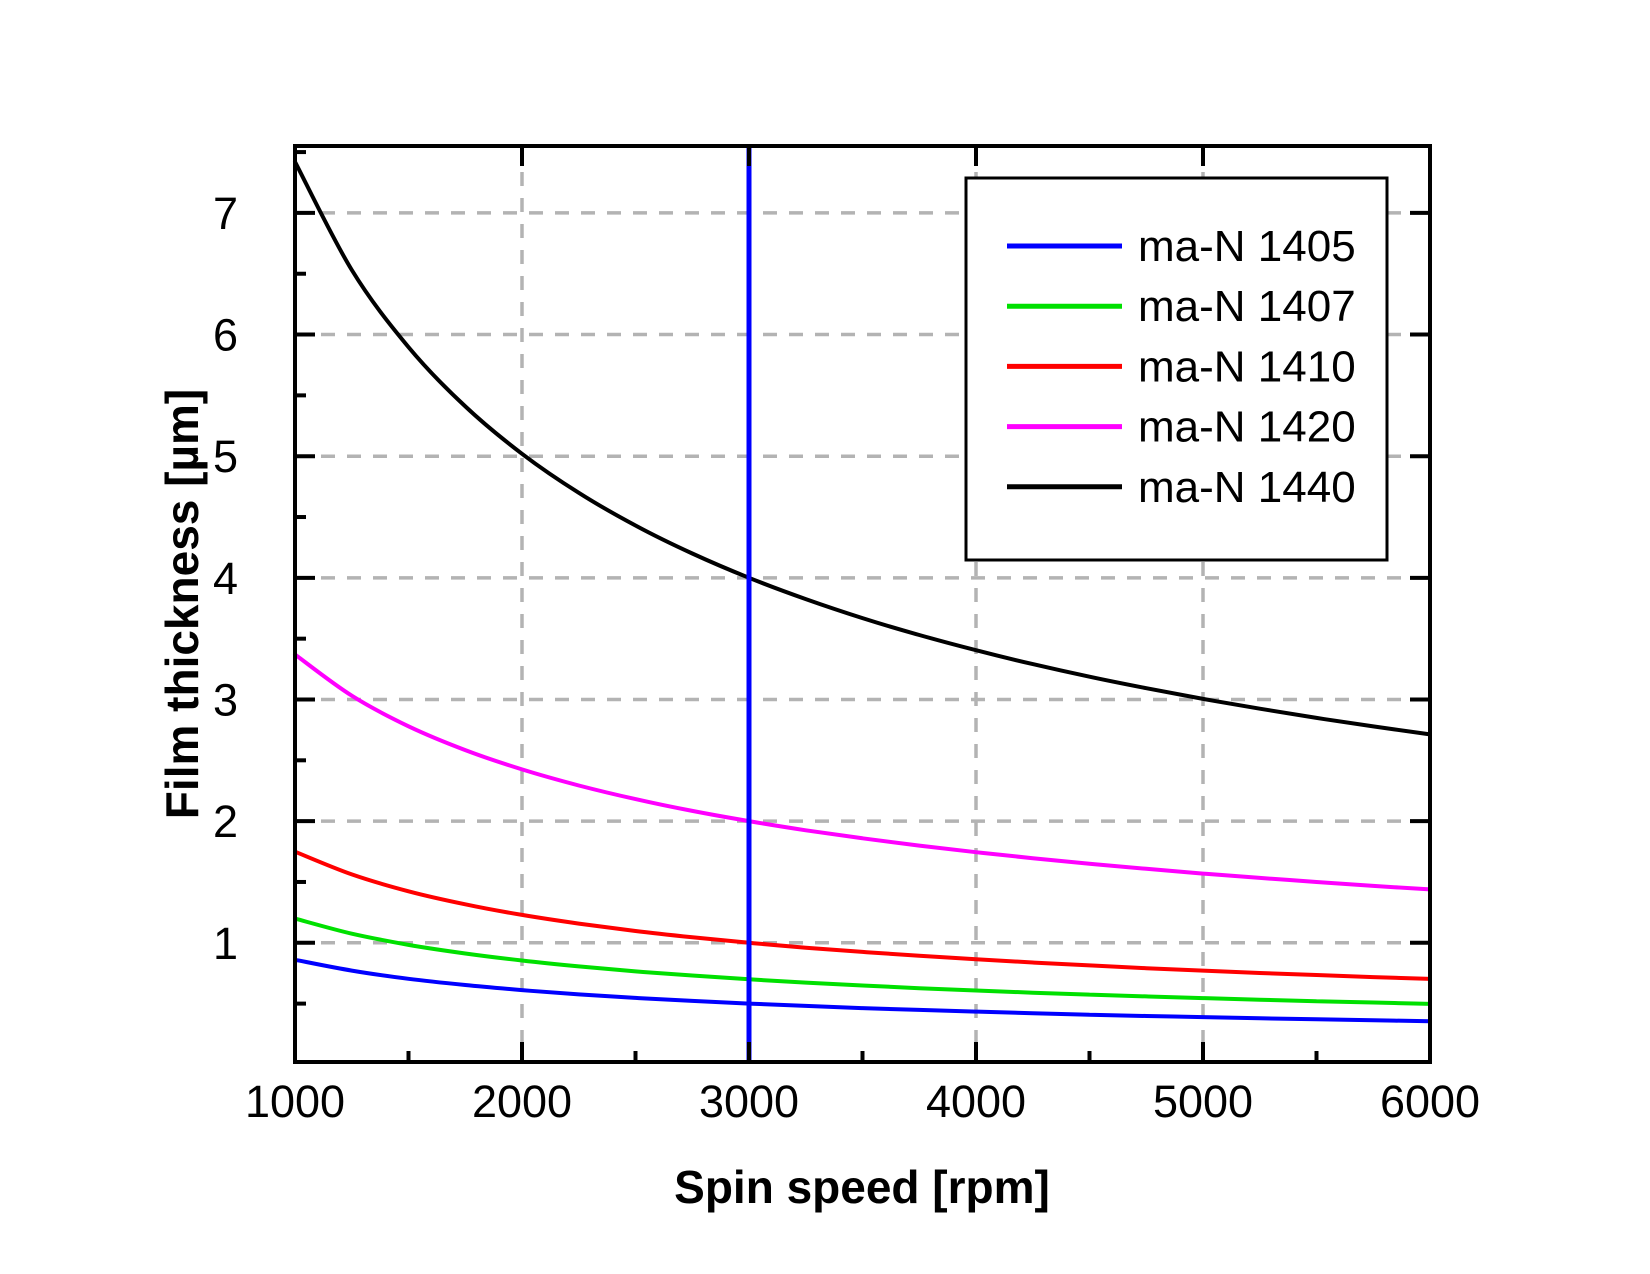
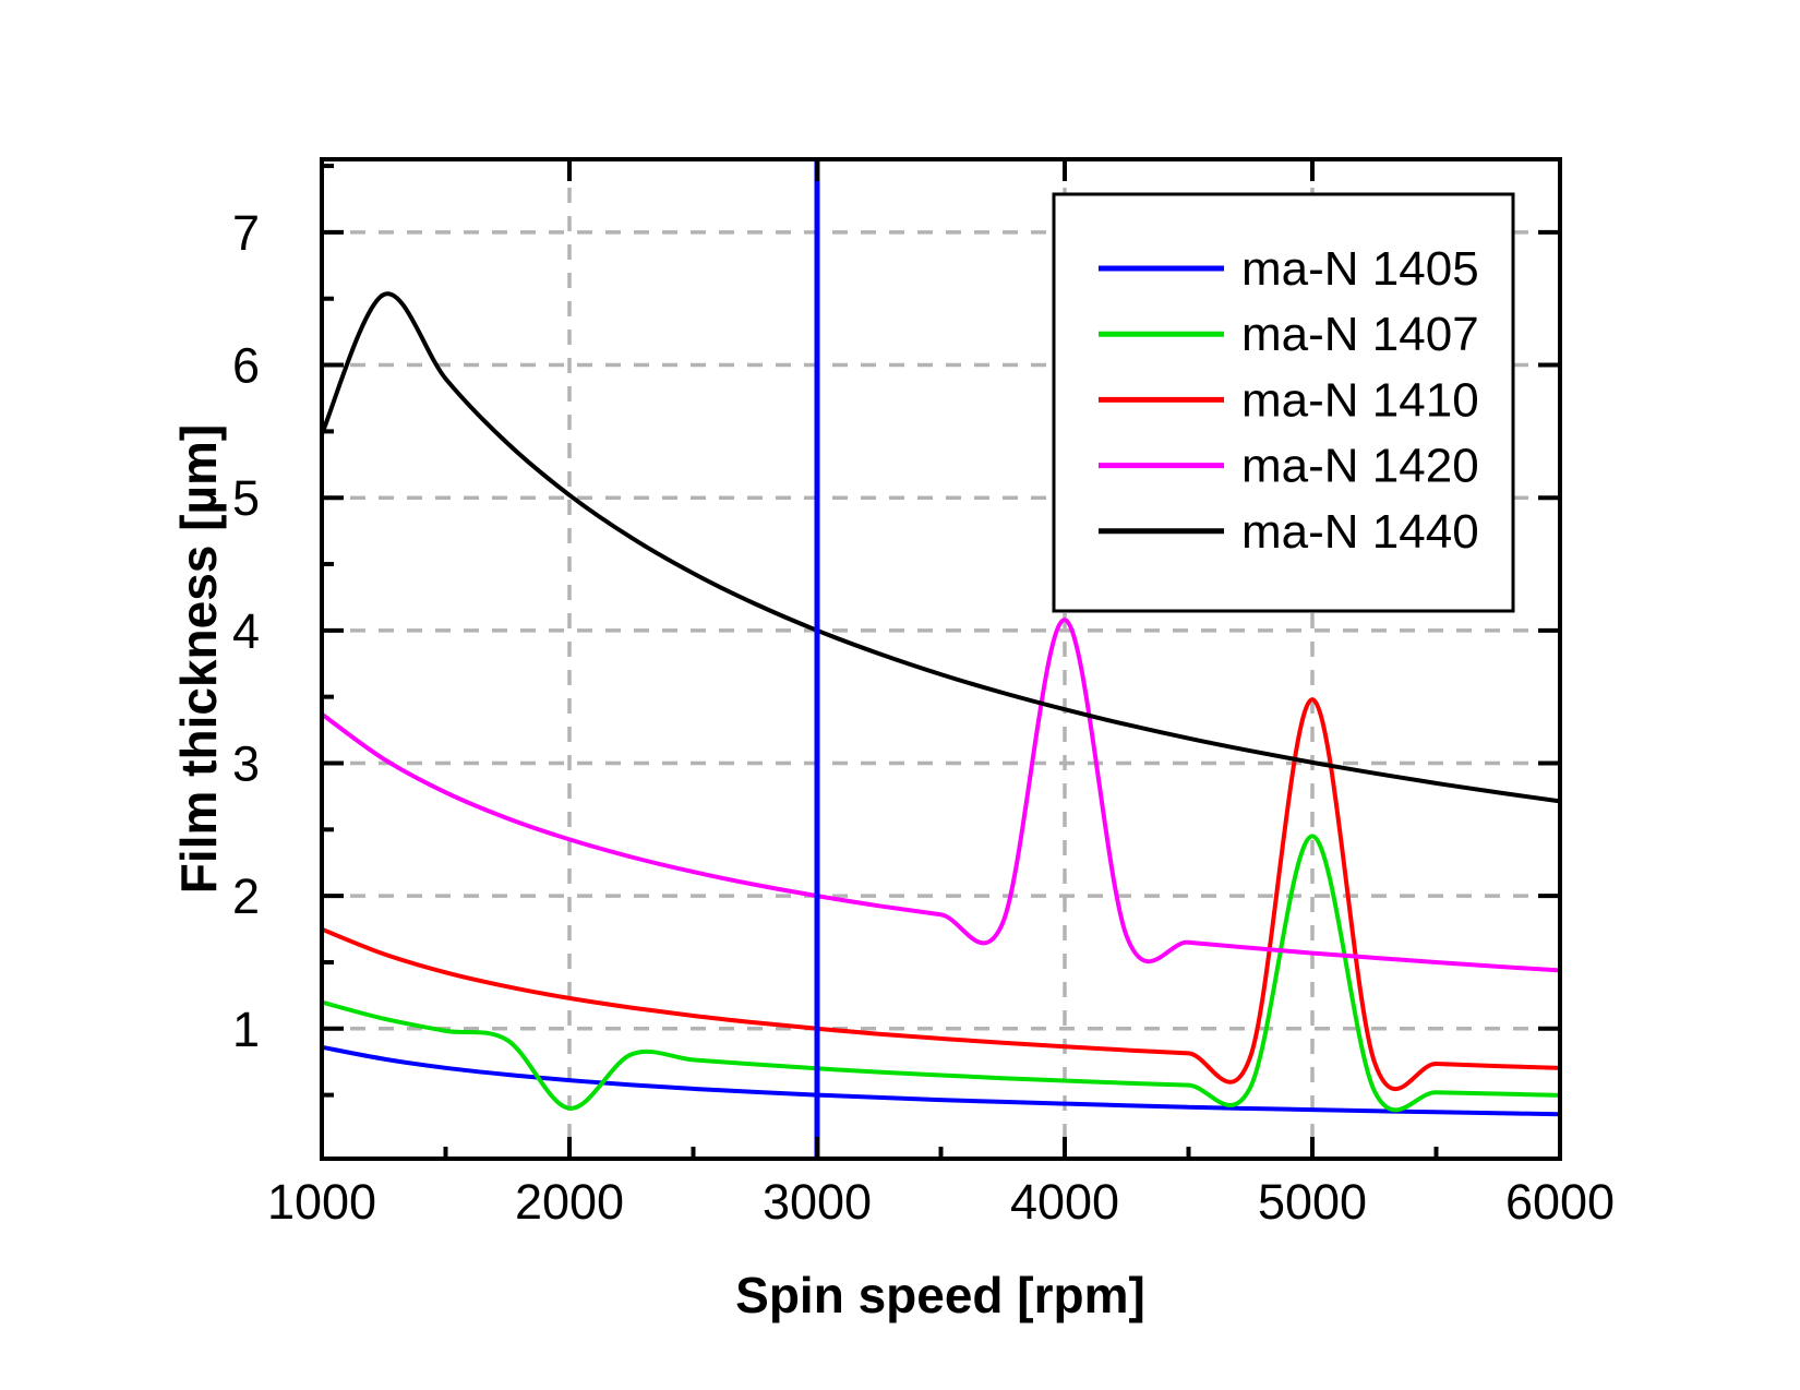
ma-N 1440/1000: 7.42 -> 5.48
ma-N 1407/2000: 0.85 -> 0.40
ma-N 1420/4000: 1.75 -> 4.08
ma-N 1407/5000: 0.55 -> 2.45
ma-N 1410/5000: 0.77 -> 3.48
